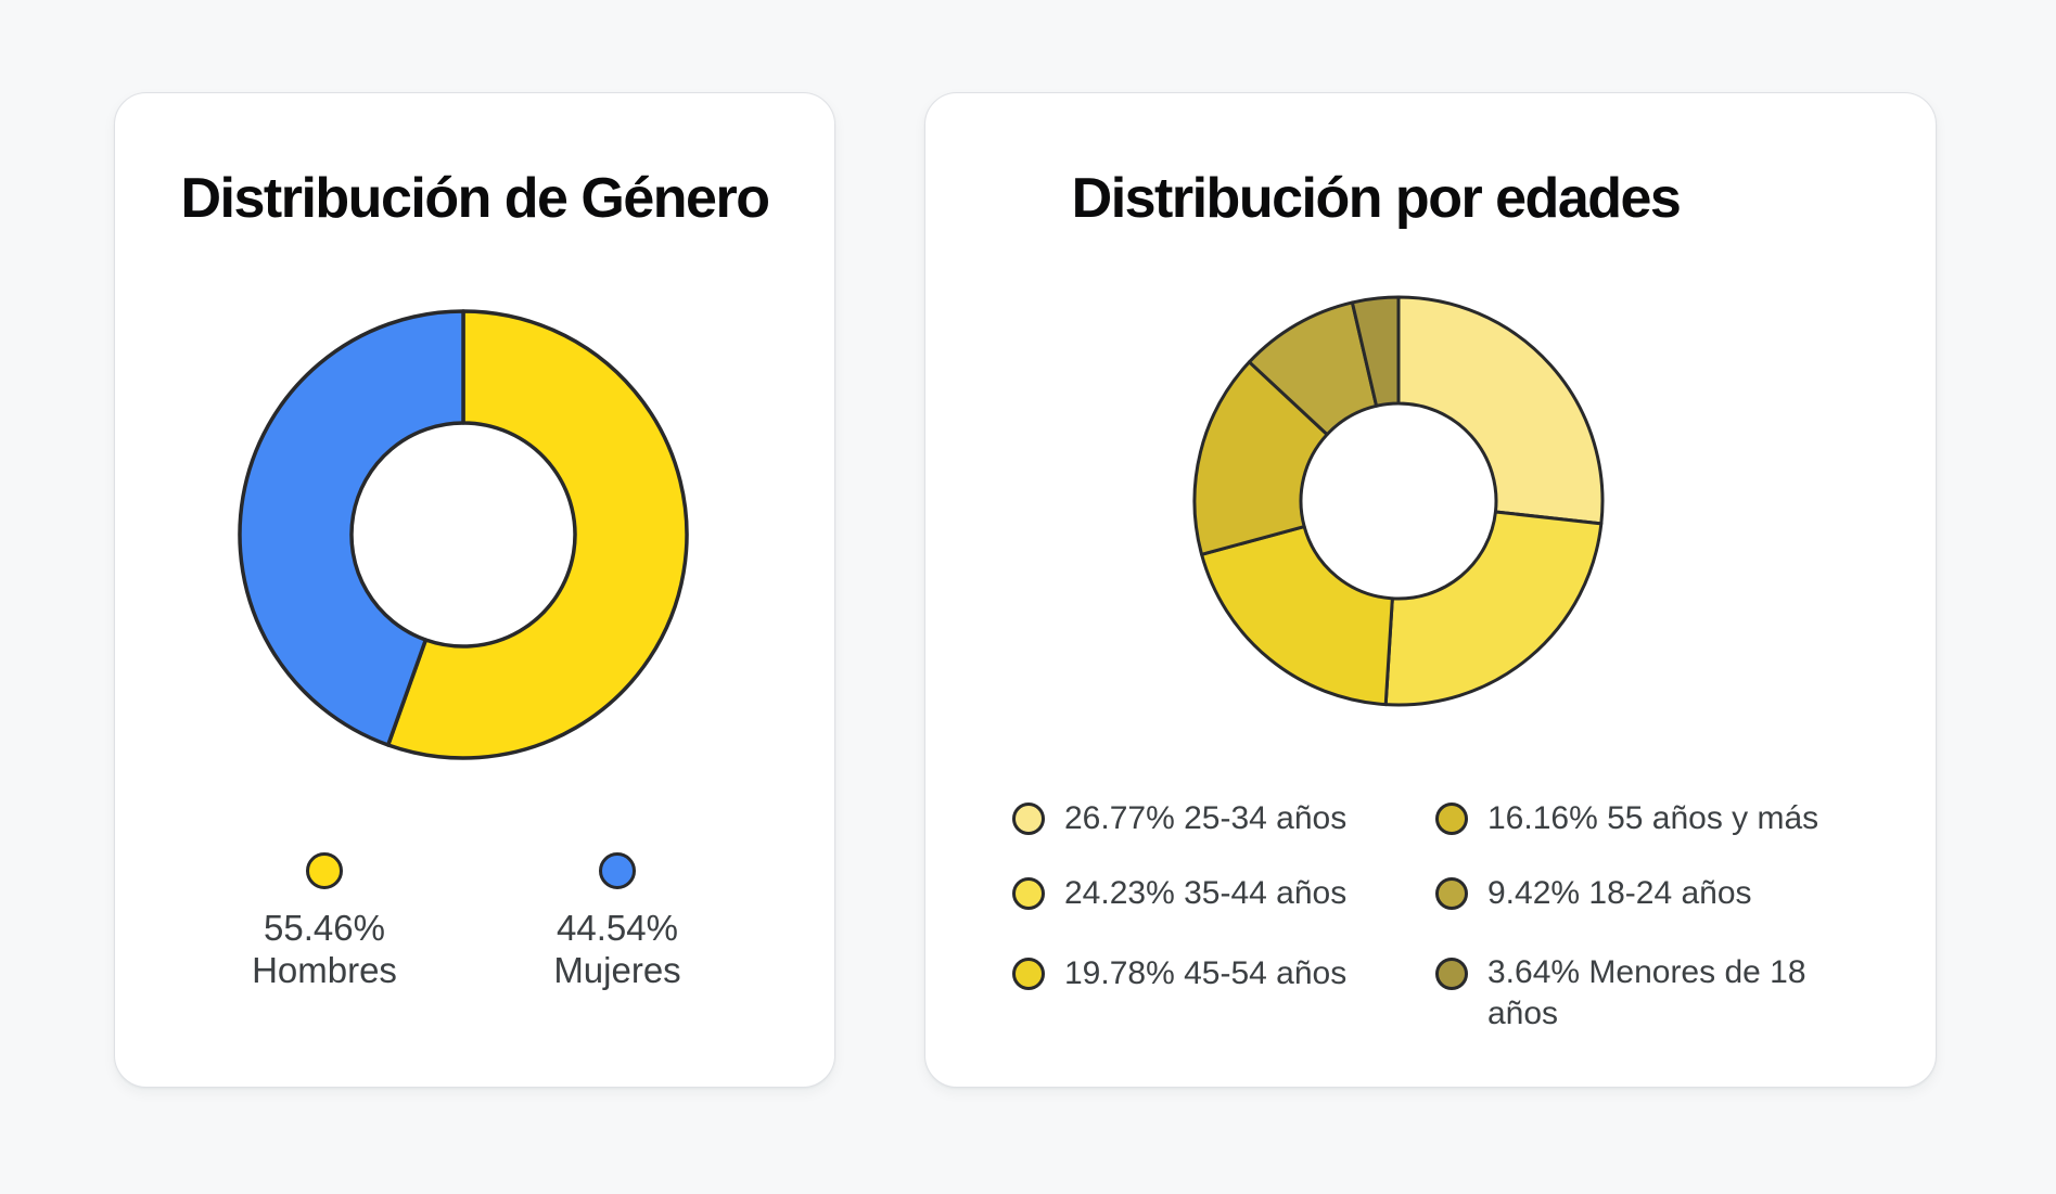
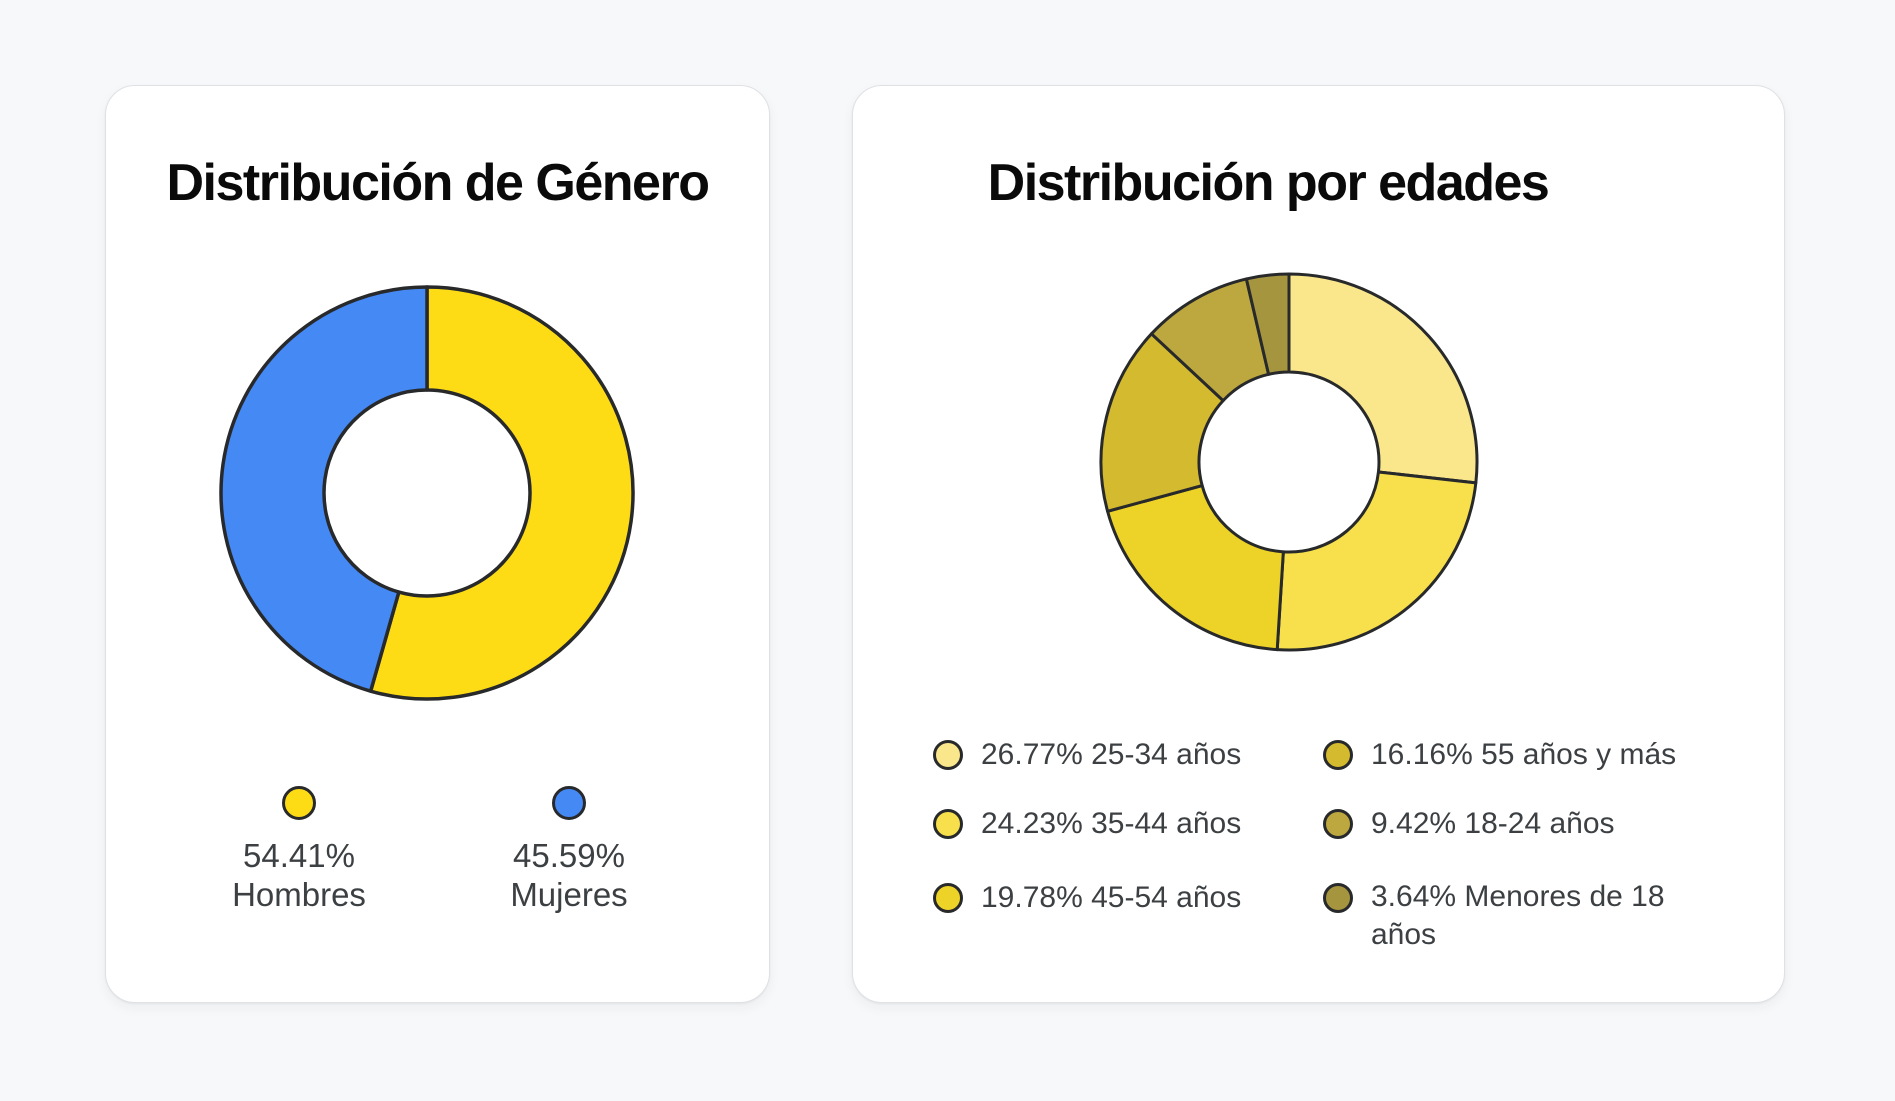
Distribución de Género/Hombres: 55.46% -> 54.41%
Distribución de Género/Mujeres: 44.54% -> 45.59%
